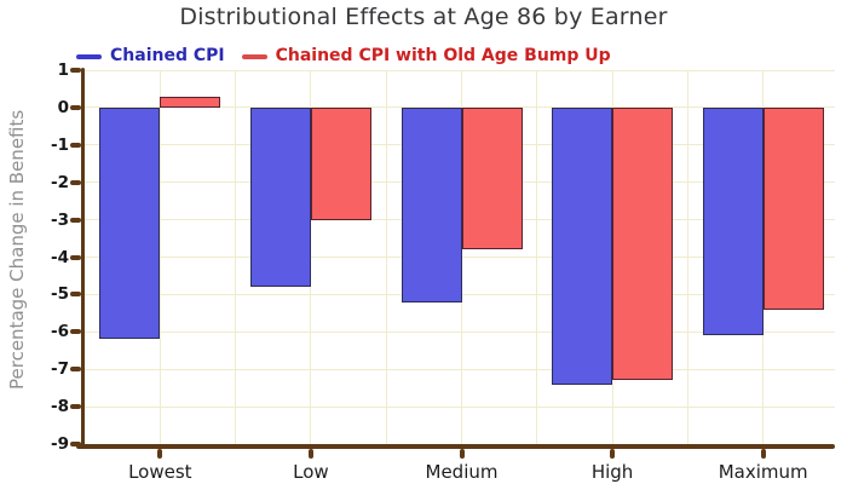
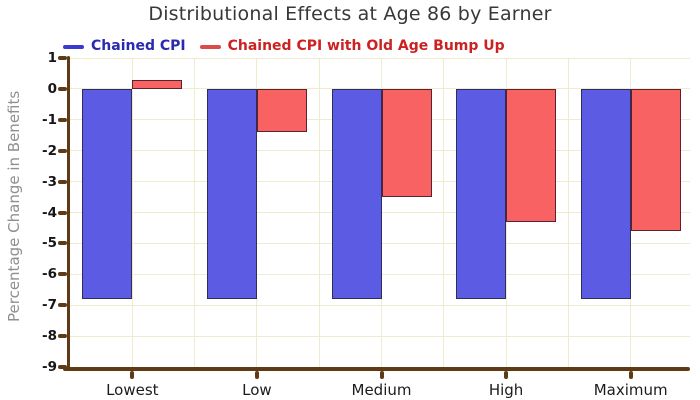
Chained CPI/Lowest: -6.2 -> -6.8
Chained CPI/Low: -4.8 -> -6.8
Chained CPI with Old Age Bump Up/Low: -3.0 -> -1.4
Chained CPI/Medium: -5.2 -> -6.8
Chained CPI with Old Age Bump Up/Medium: -3.8 -> -3.5
Chained CPI/High: -7.4 -> -6.8
Chained CPI with Old Age Bump Up/High: -7.3 -> -4.3
Chained CPI/Maximum: -6.1 -> -6.8
Chained CPI with Old Age Bump Up/Maximum: -5.4 -> -4.6
